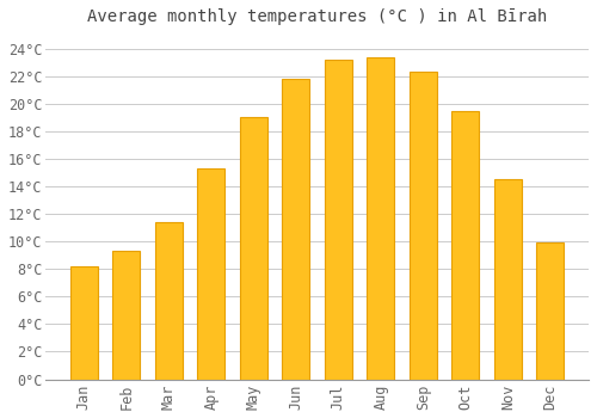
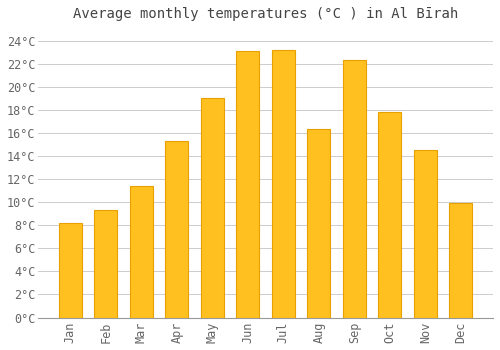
Jun: 21.8°C -> 23.1°C
Aug: 23.4°C -> 16.3°C
Oct: 19.5°C -> 17.8°C
